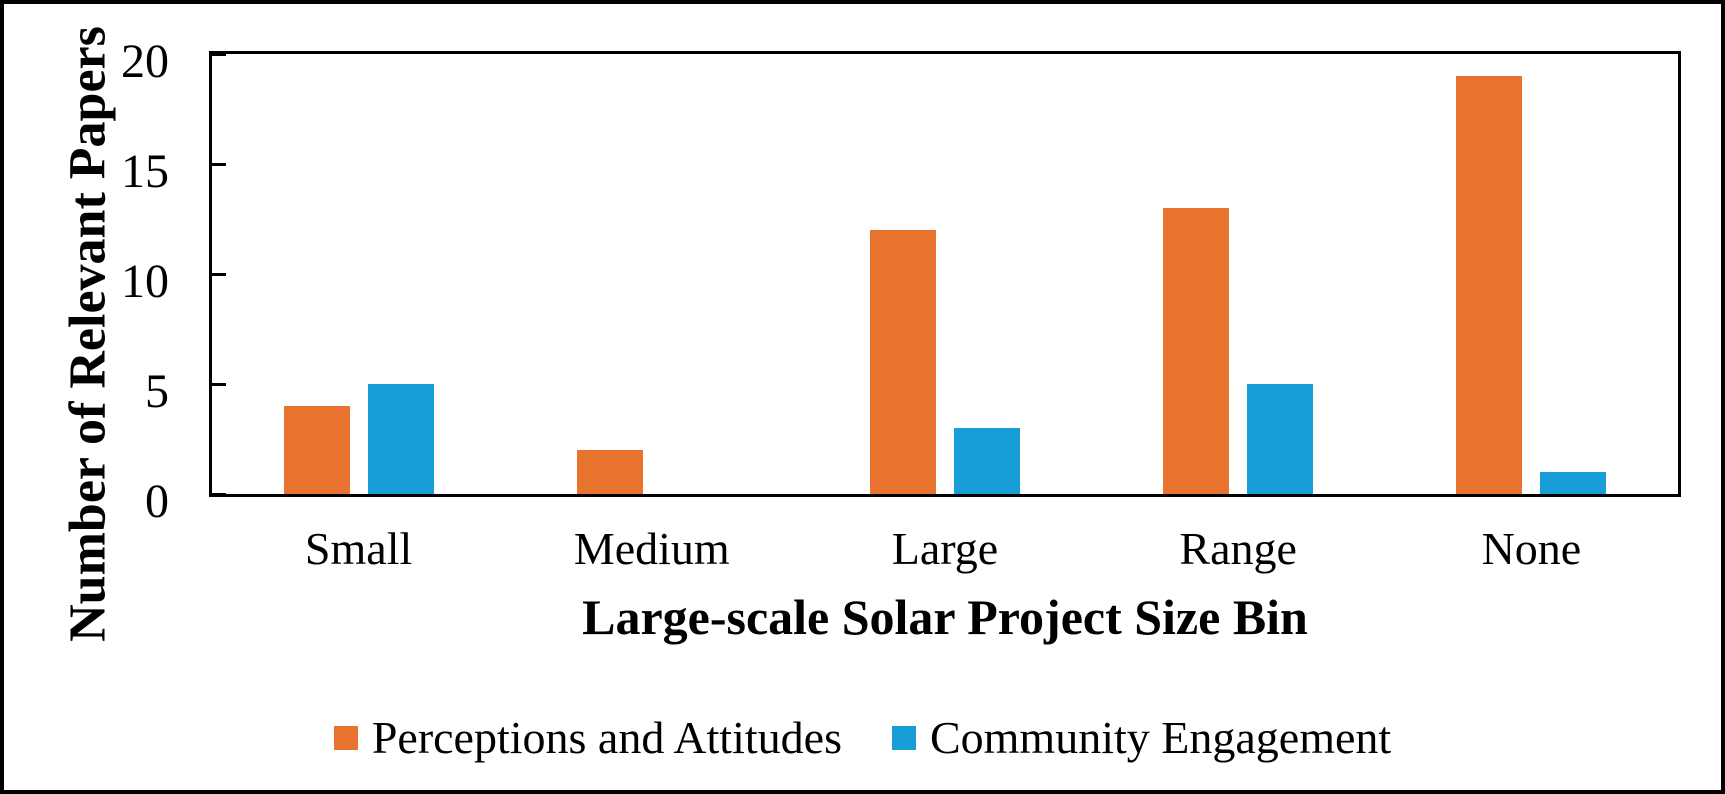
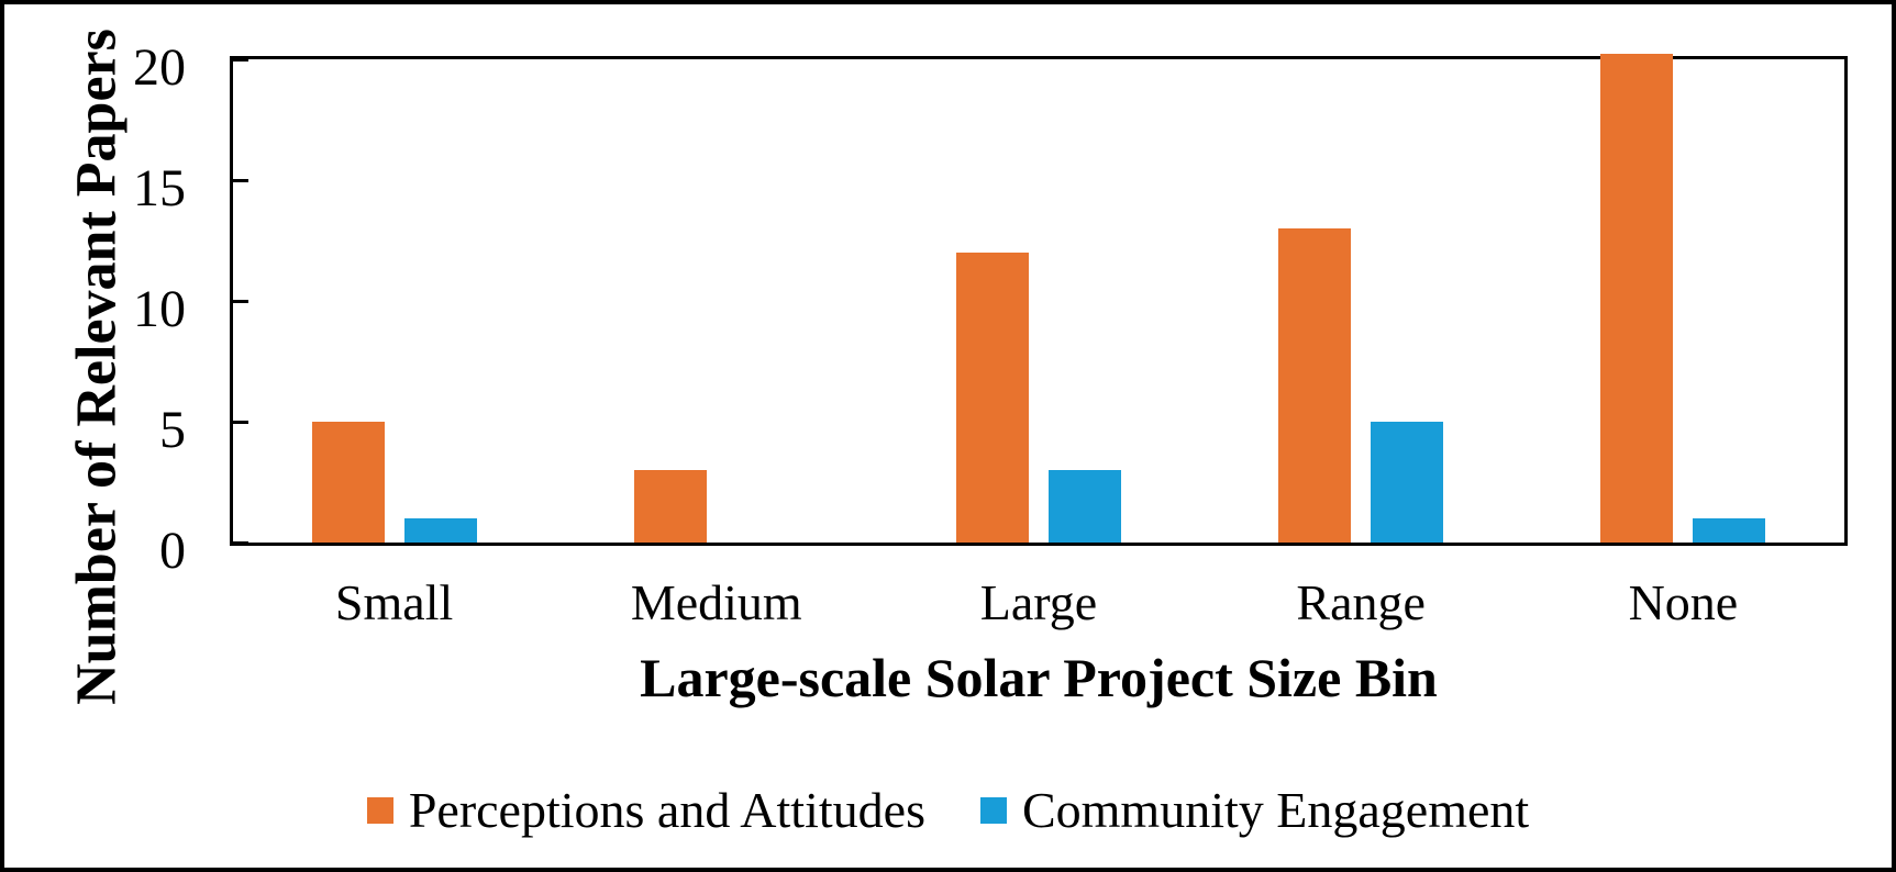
Perceptions and Attitudes/Small: 4 -> 5
Community Engagement/Small: 5 -> 1
Perceptions and Attitudes/Medium: 2 -> 3
Perceptions and Attitudes/None: 19 -> 20
